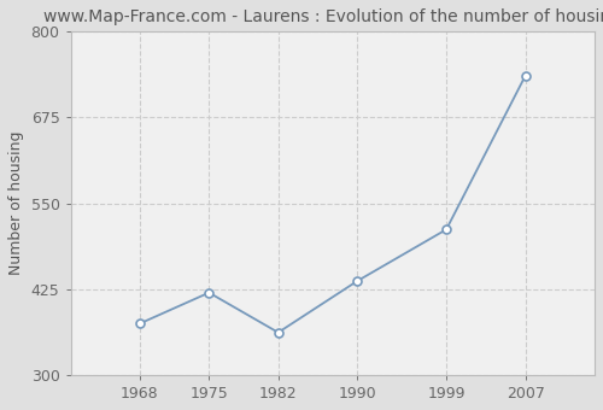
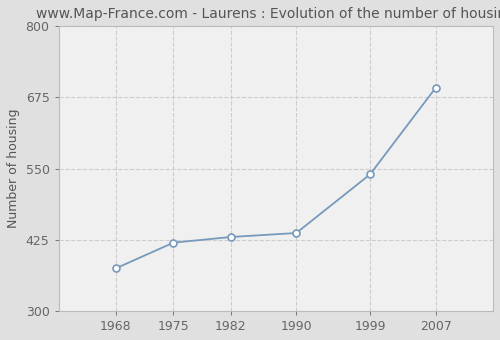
1982: 362 -> 430
1999: 512 -> 540
2007: 736 -> 692
